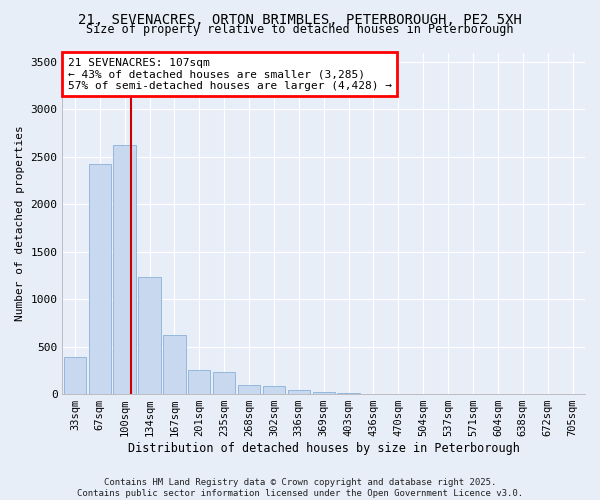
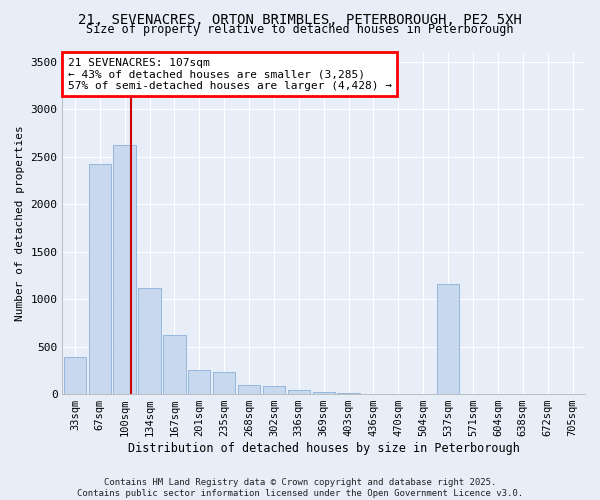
134sqm: 1230 -> 1120
537sqm: 0 -> 1160
